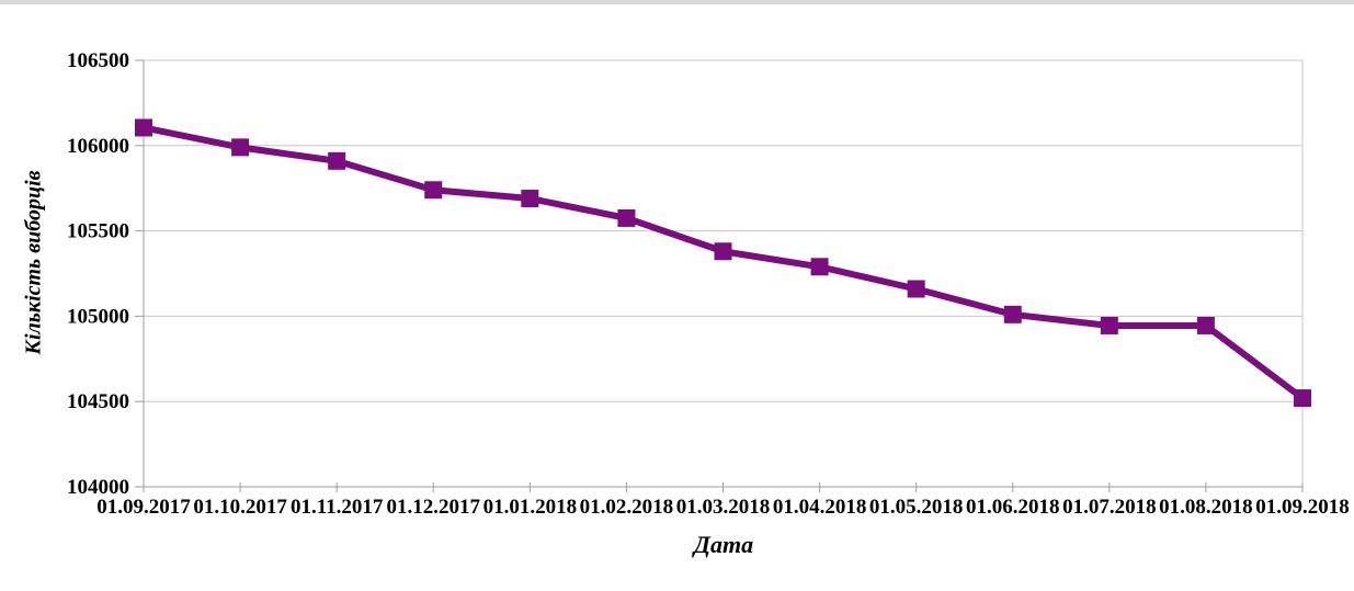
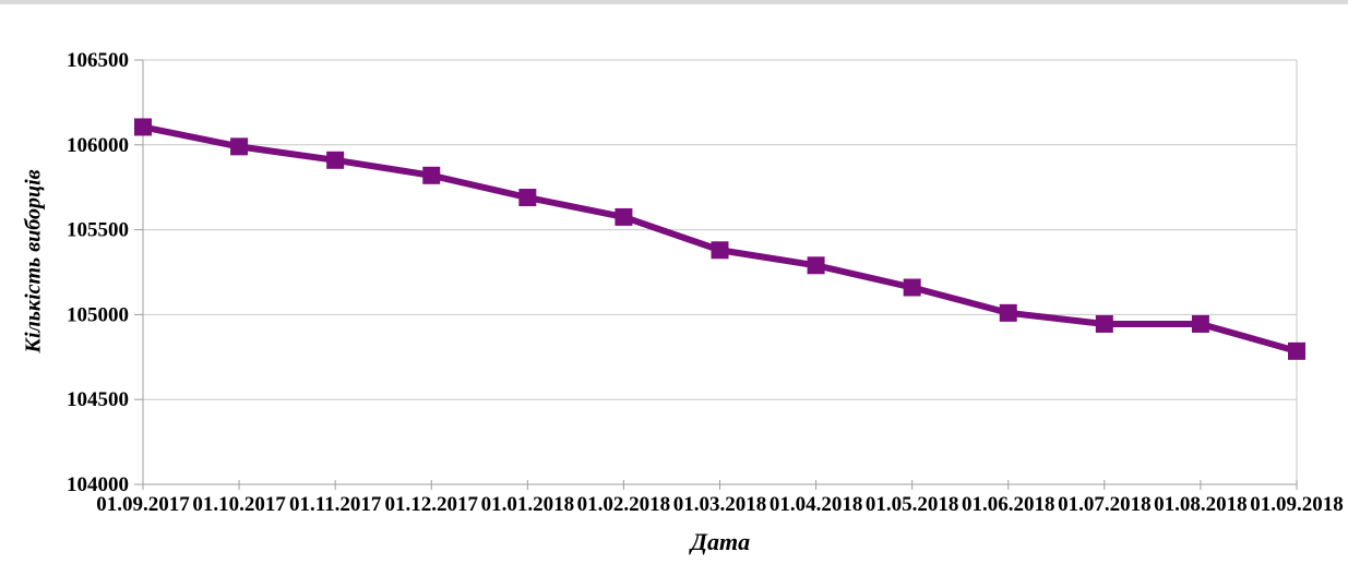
01.12.2017: 105740 -> 105820
01.09.2018: 104520 -> 104780
